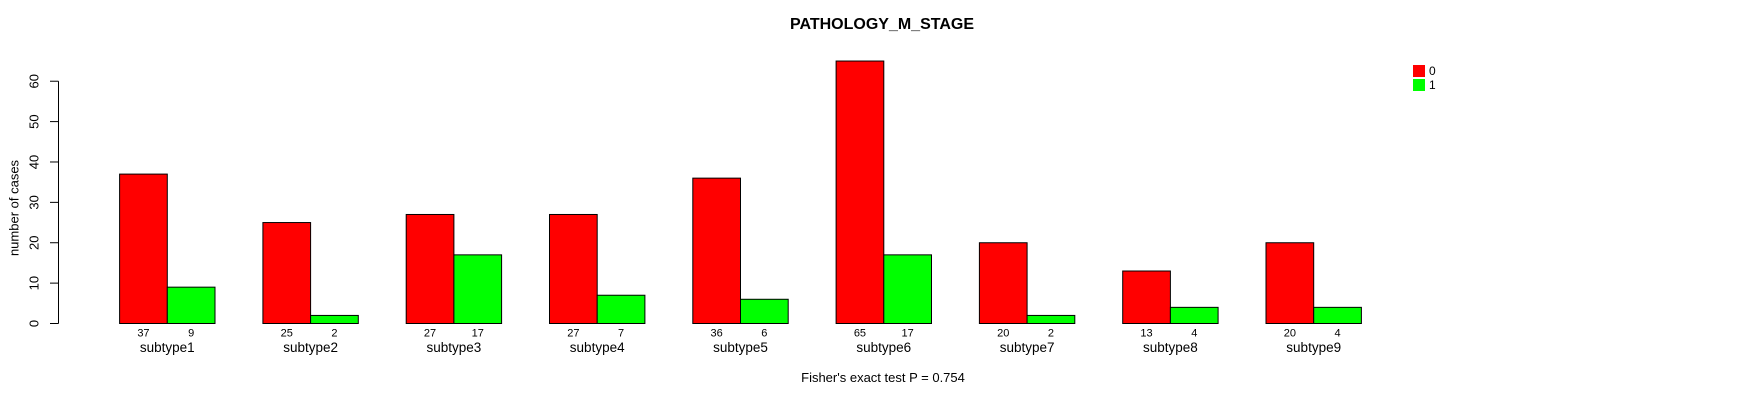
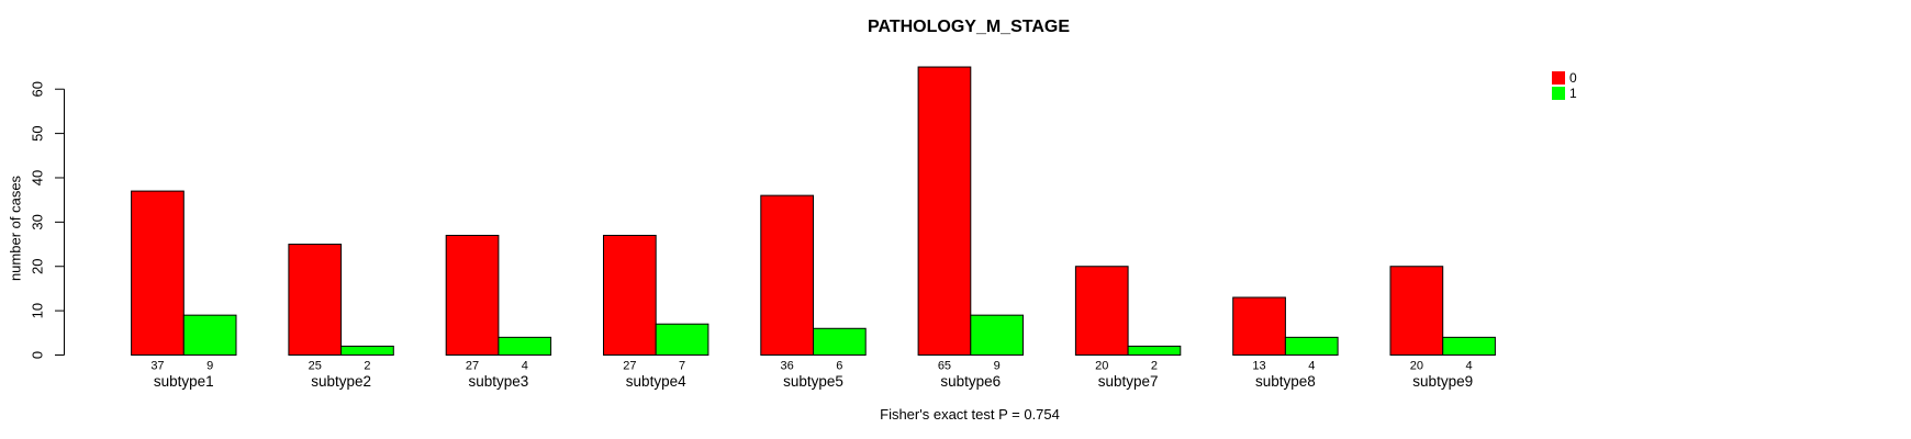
1/subtype3: 17 -> 4
1/subtype6: 17 -> 9
